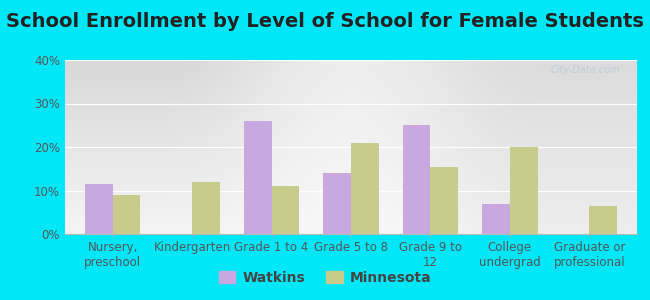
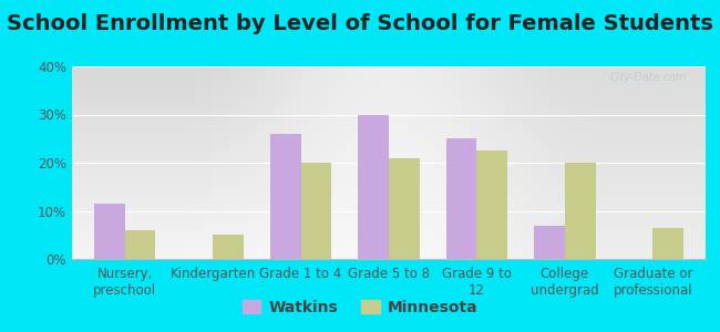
Minnesota/Nursery, preschool: 9.0% -> 6.0%
Minnesota/Kindergarten: 12.0% -> 5.0%
Minnesota/Grade 1 to 4: 11.0% -> 20.0%
Watkins/Grade 5 to 8: 14.0% -> 30.0%
Minnesota/Grade 9 to 12: 15.5% -> 22.5%
